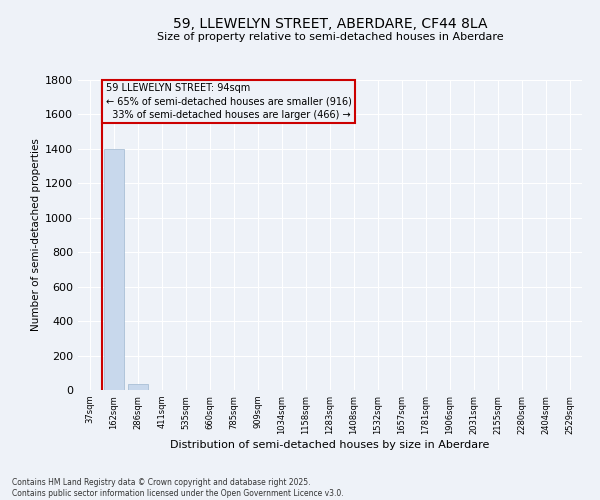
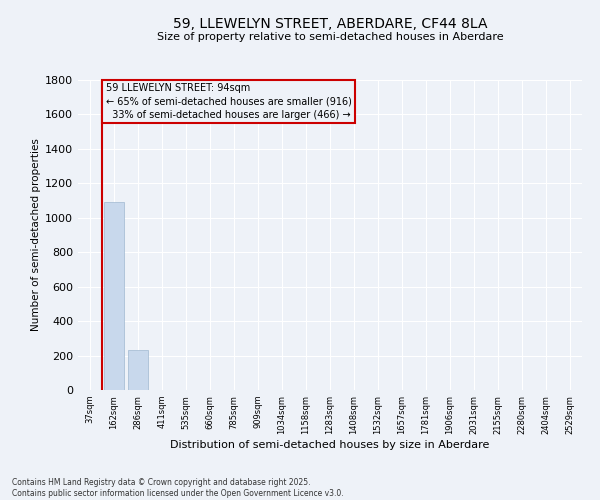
162sqm: 1400 -> 1090
286sqm: 40 -> 230
